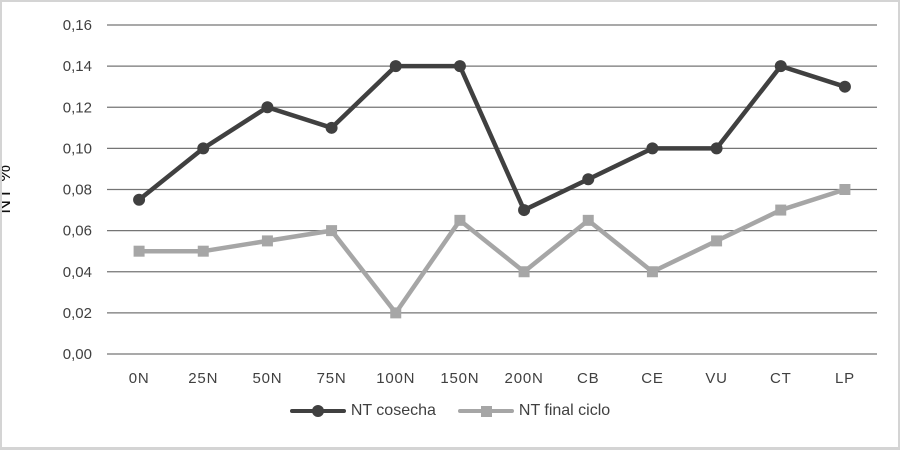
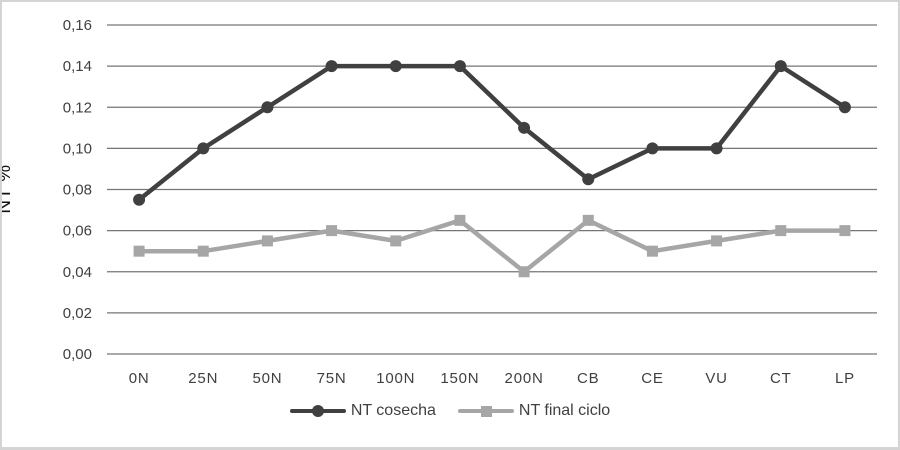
NT cosecha/75N: 0,11 -> 0,14
NT final ciclo/100N: 0,02 -> 0,06
NT cosecha/200N: 0,07 -> 0,11
NT final ciclo/CE: 0,04 -> 0,05
NT final ciclo/CT: 0,07 -> 0,06
NT cosecha/LP: 0,13 -> 0,12
NT final ciclo/LP: 0,08 -> 0,06
